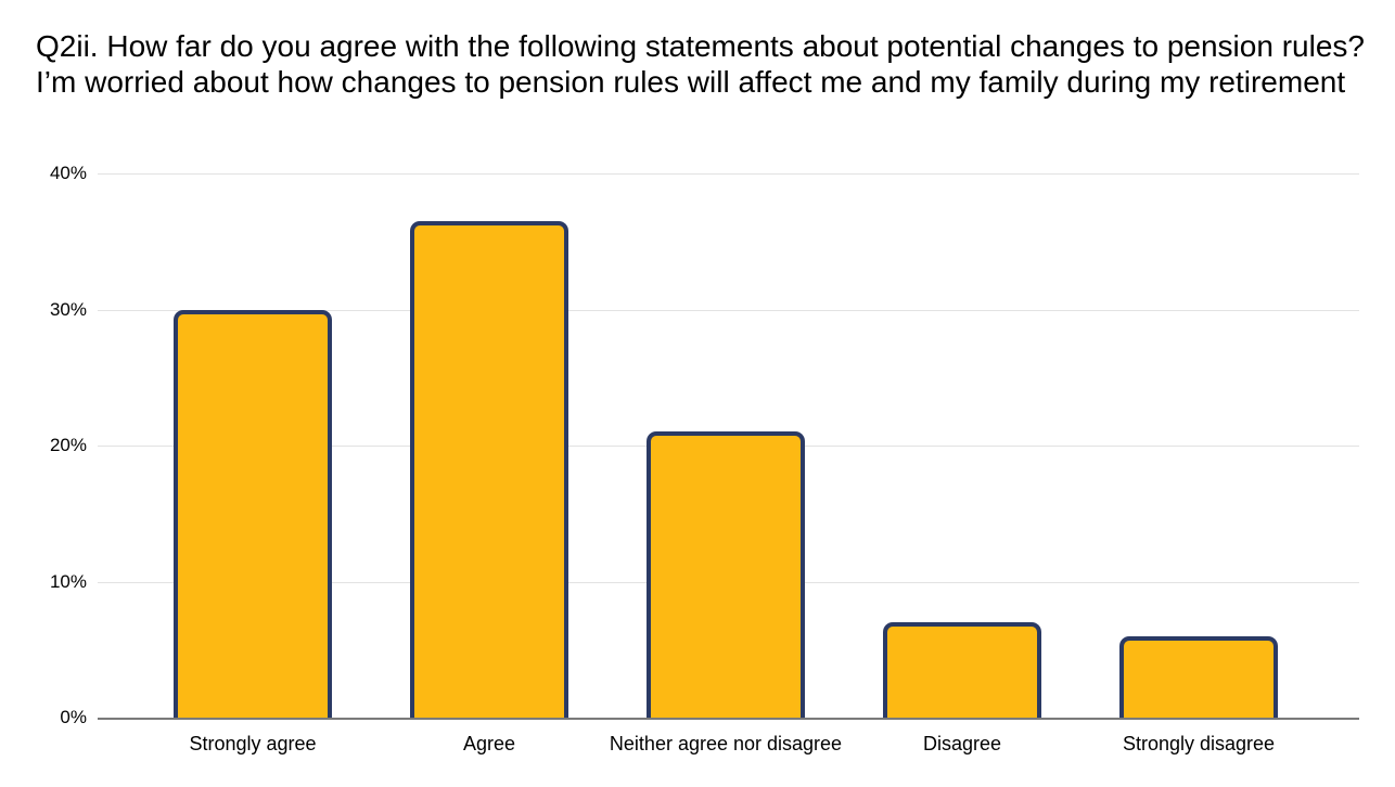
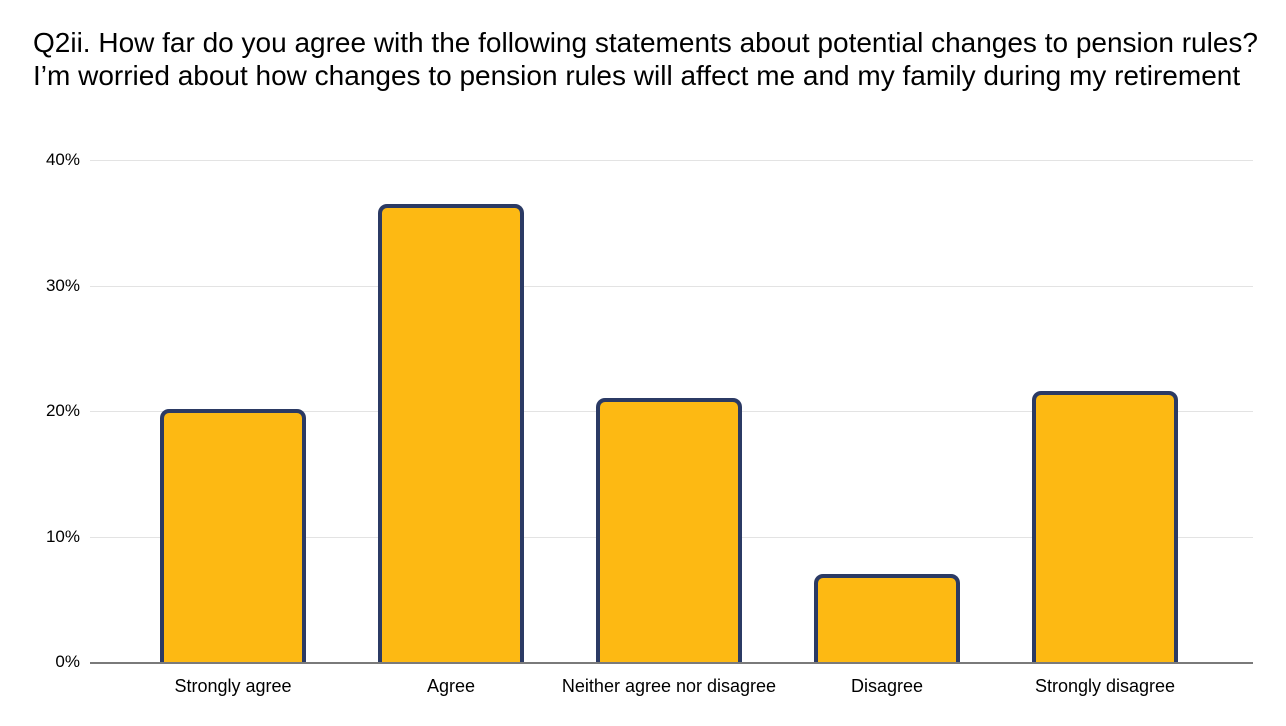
Strongly agree: 30.0% -> 20.2%
Strongly disagree: 6.0% -> 21.6%
